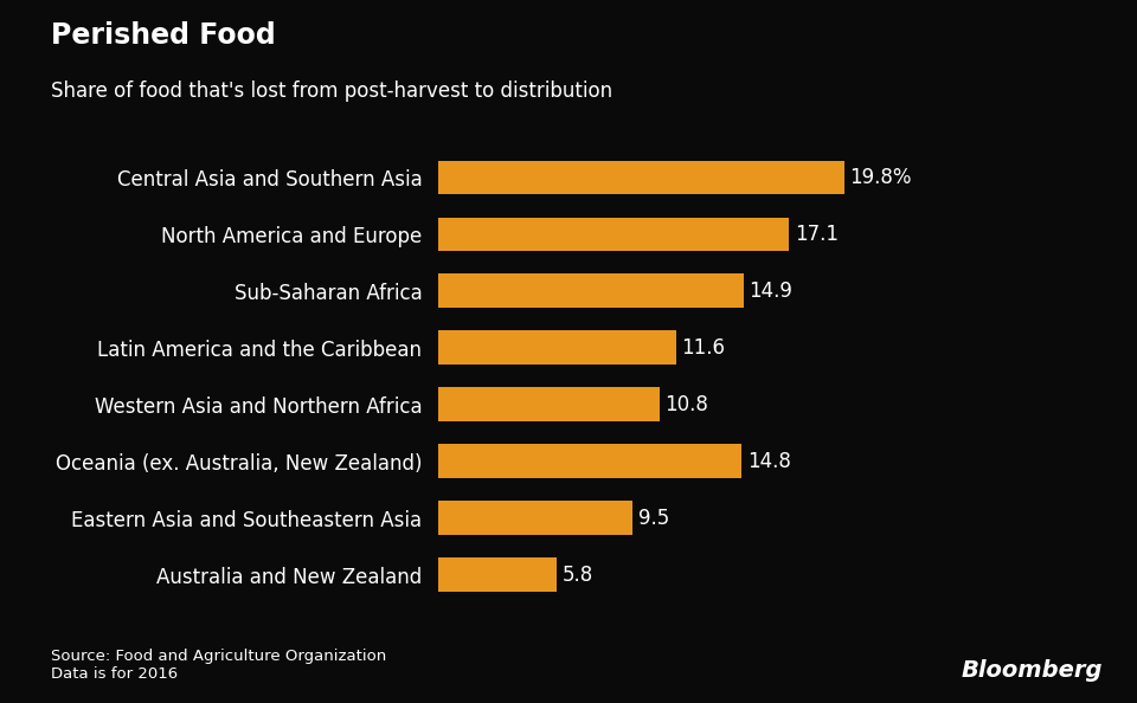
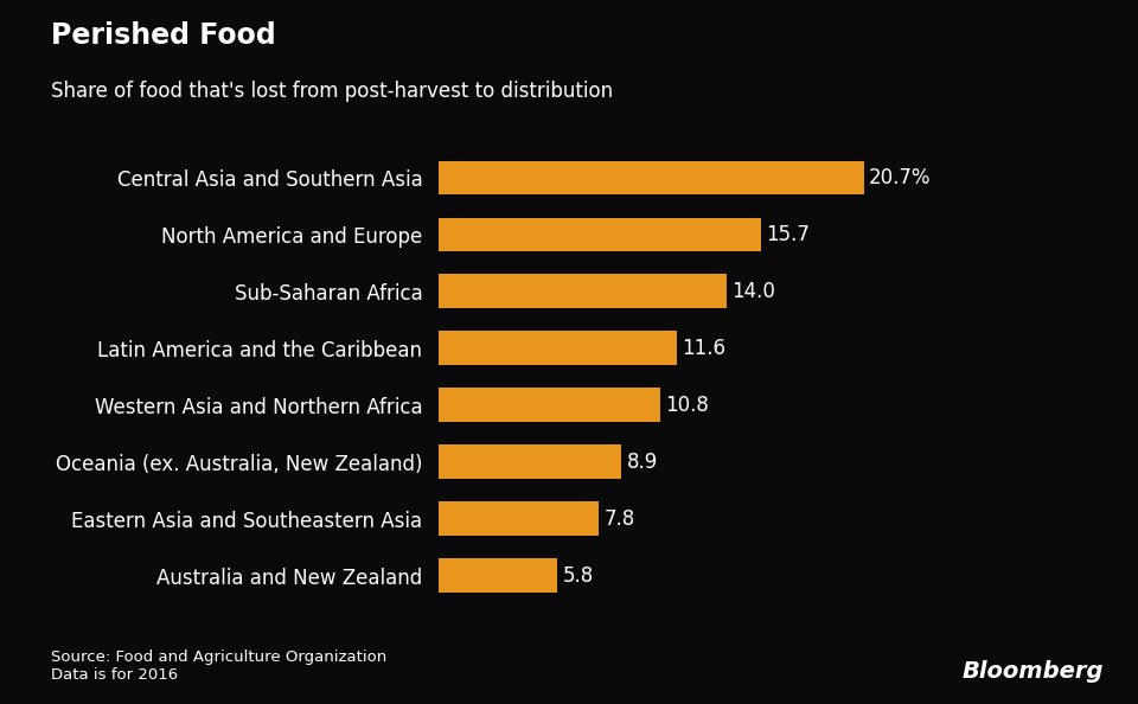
Central Asia and Southern Asia: 19.8% -> 20.7%
North America and Europe: 17.1 -> 15.7
Sub-Saharan Africa: 14.9 -> 14.0
Oceania (ex. Australia, New Zealand): 14.8 -> 8.9
Eastern Asia and Southeastern Asia: 9.5 -> 7.8
